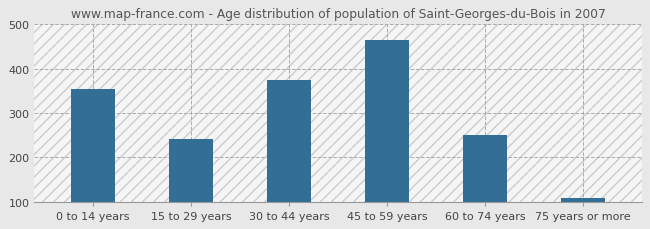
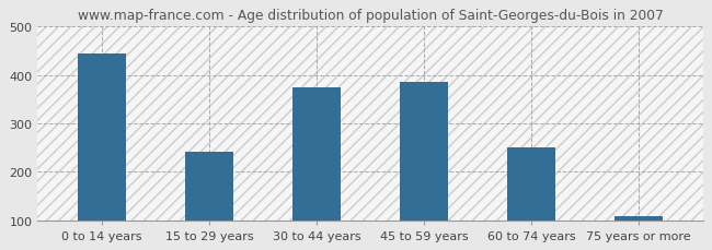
0 to 14 years: 355 -> 445
45 to 59 years: 465 -> 385
